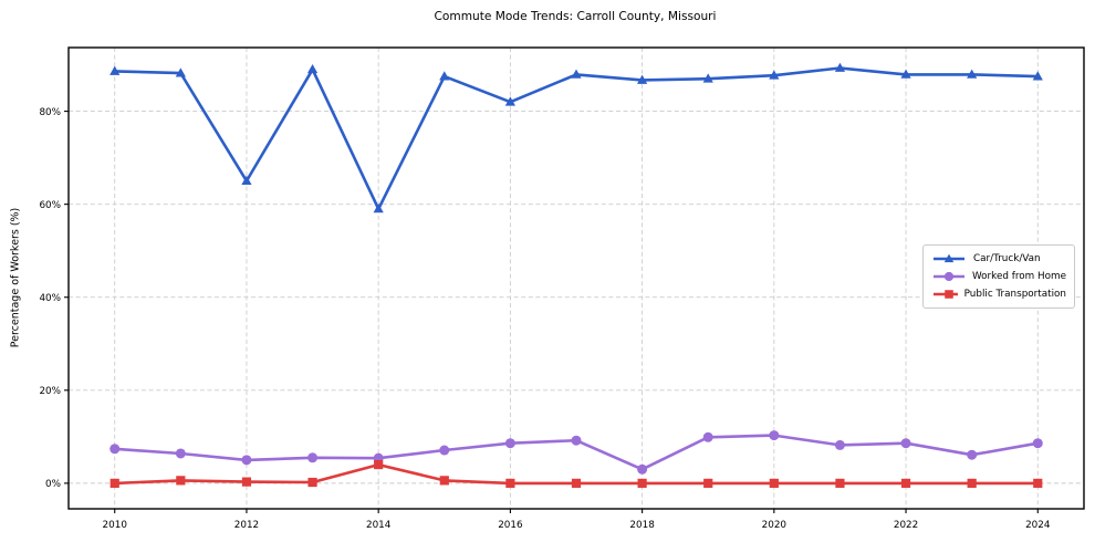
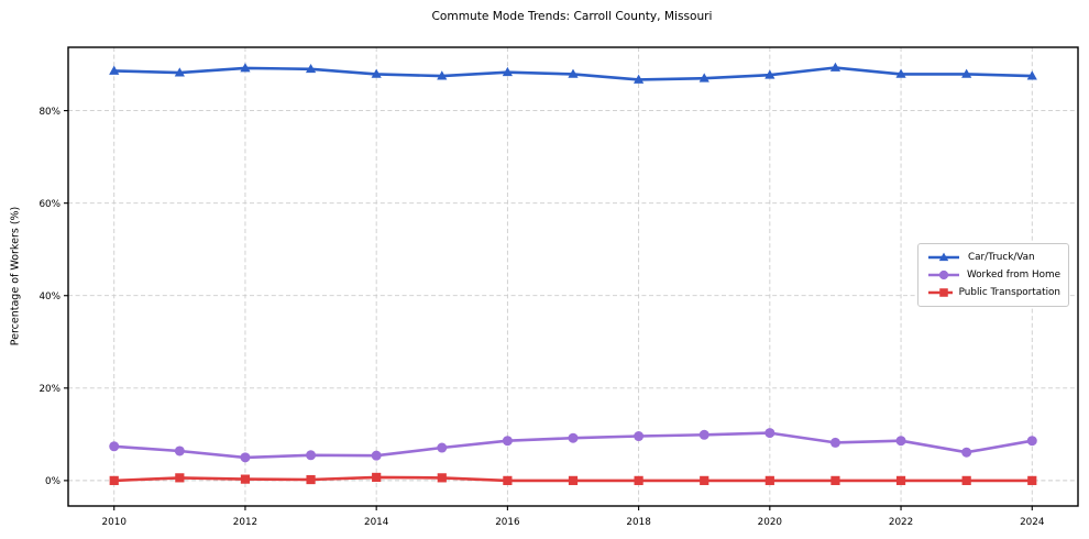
Car/Truck/Van/2012: 65% -> 89%
Car/Truck/Van/2014: 59% -> 88%
Public Transportation/2014: 4% -> 1%
Car/Truck/Van/2016: 82% -> 88%
Worked from Home/2018: 3% -> 10%
